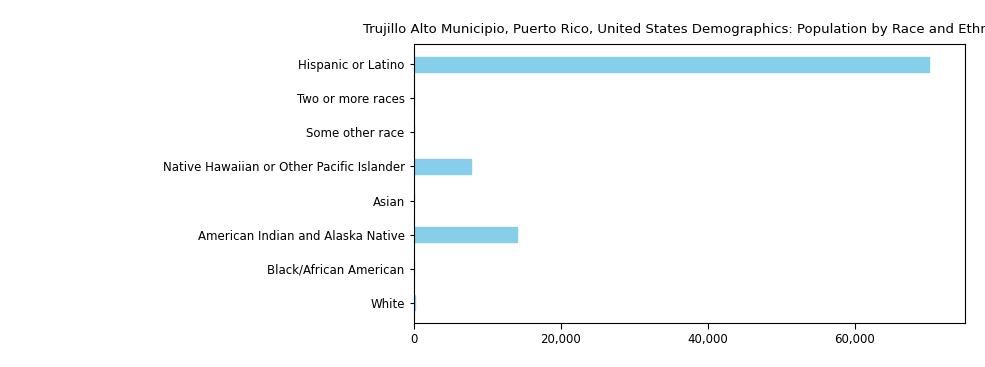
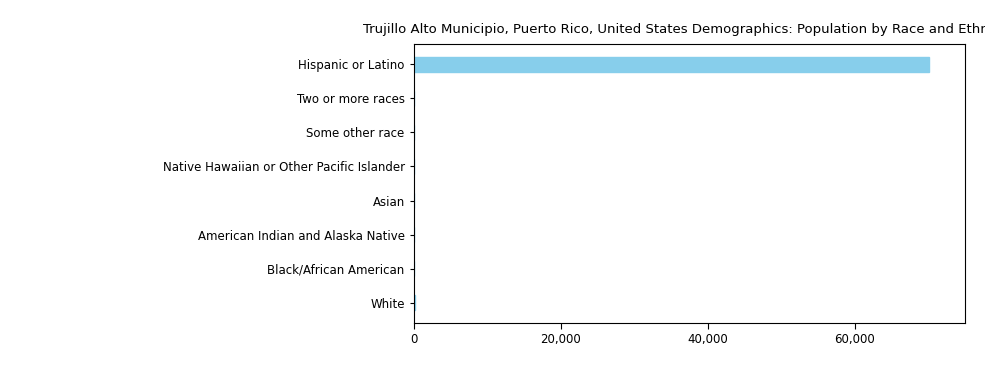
Native Hawaiian or Other Pacific Islander: 7,800 -> 0
American Indian and Alaska Native: 14,000 -> 0
